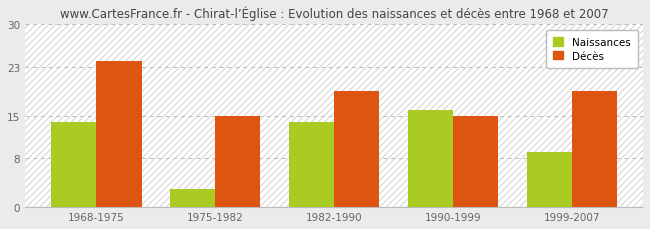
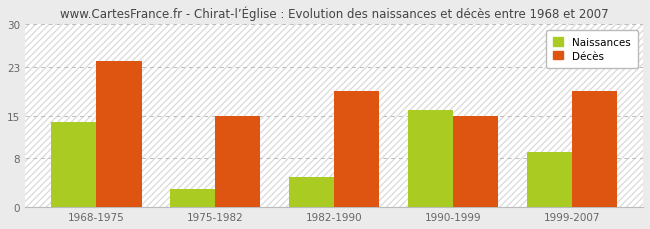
Naissances/1982-1990: 14 -> 5
